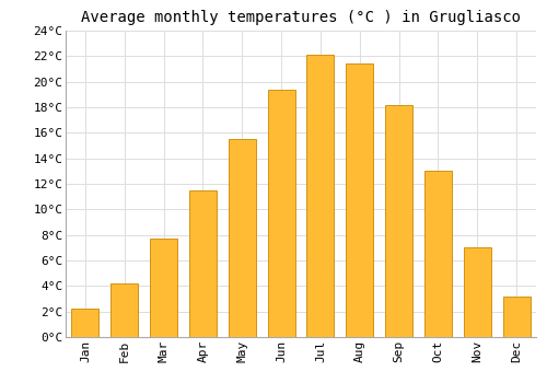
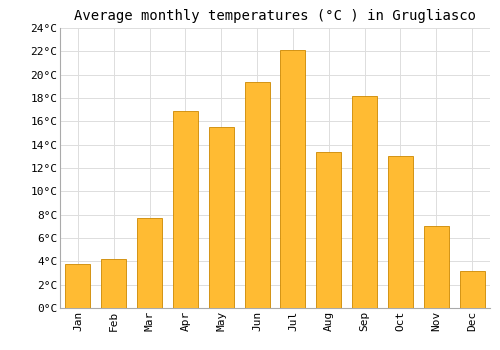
Jan: 2.2°C -> 3.8°C
Apr: 11.5°C -> 16.9°C
Aug: 21.4°C -> 13.4°C
